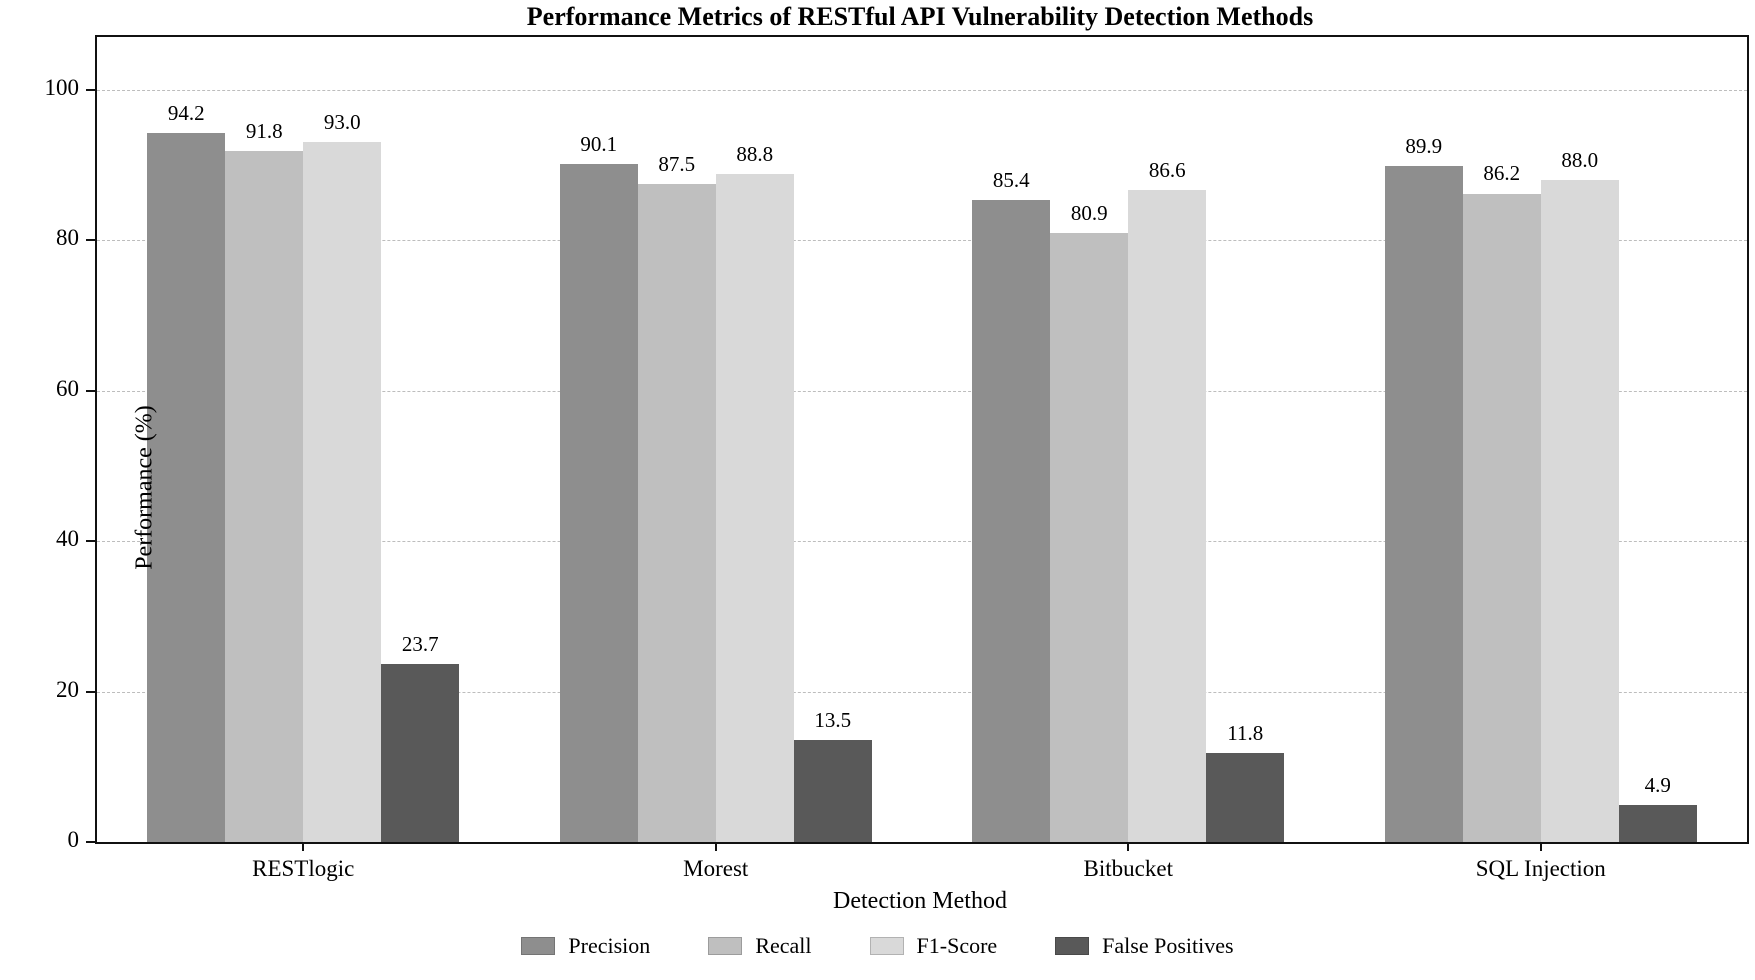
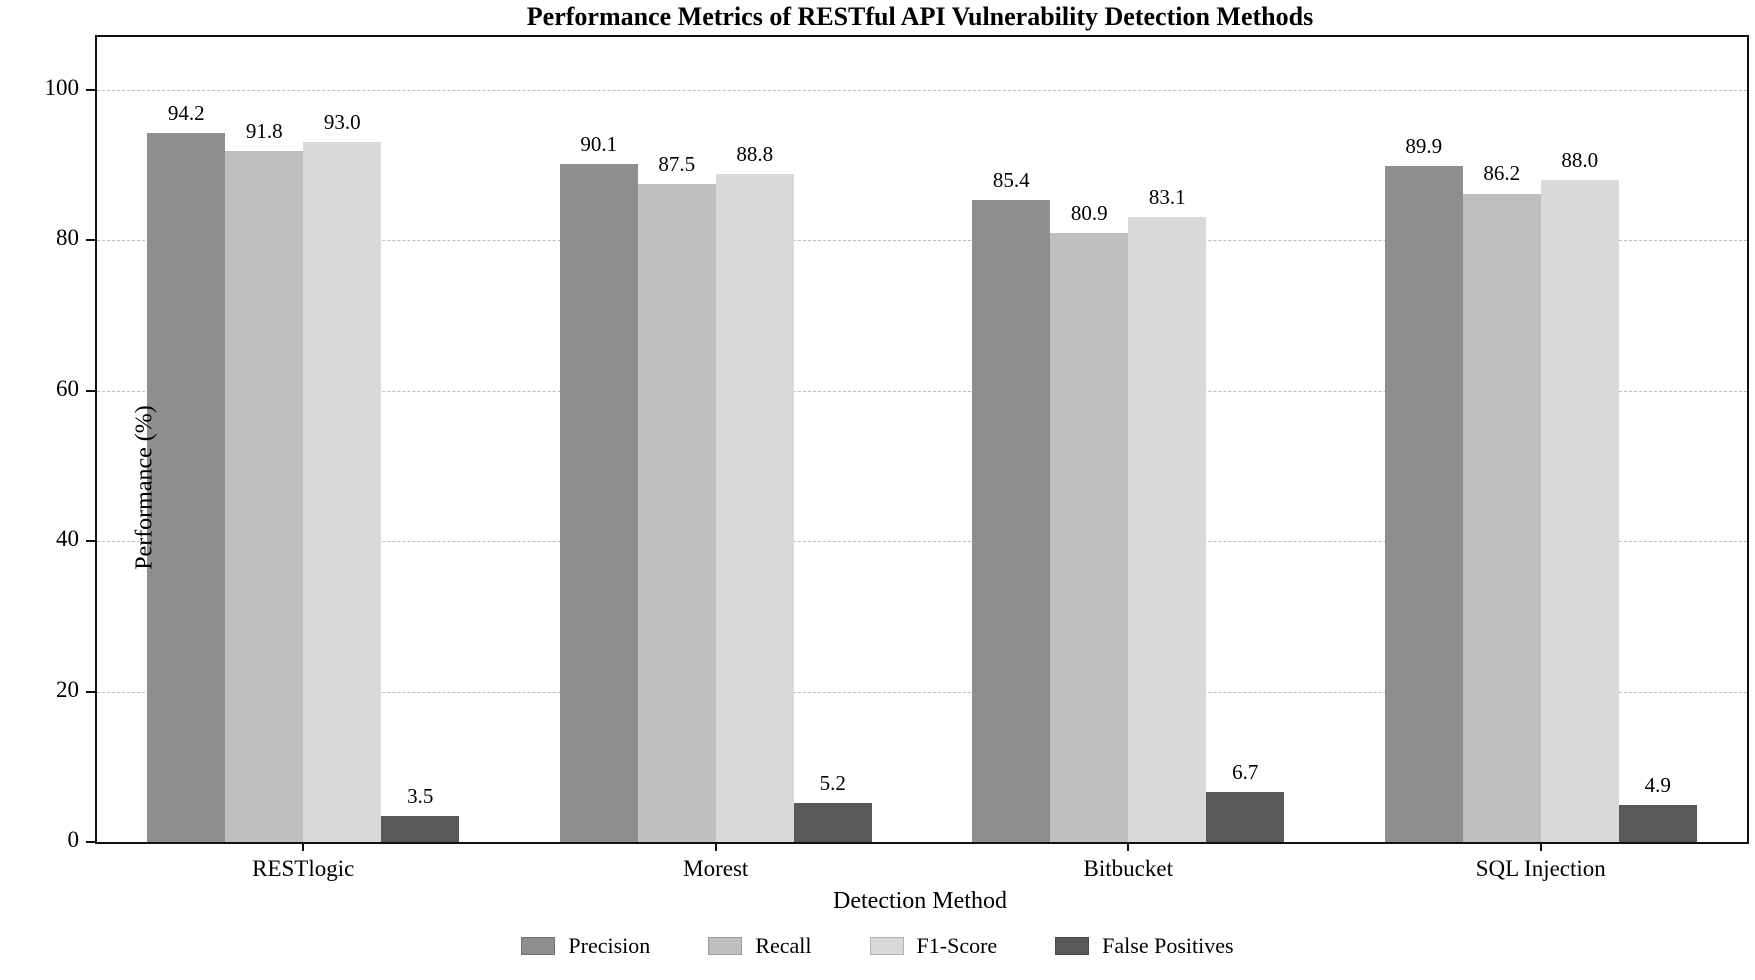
False Positives/RESTlogic: 23.7 -> 3.5
False Positives/Morest: 13.5 -> 5.2
F1-Score/Bitbucket: 86.6 -> 83.1
False Positives/Bitbucket: 11.8 -> 6.7
